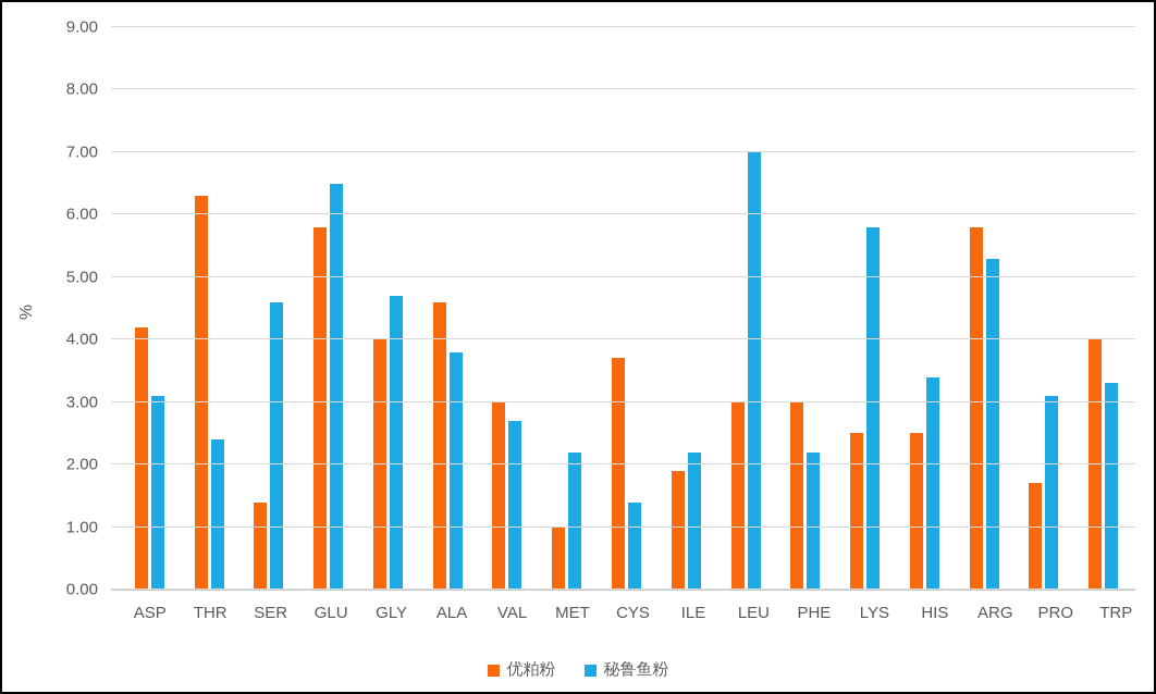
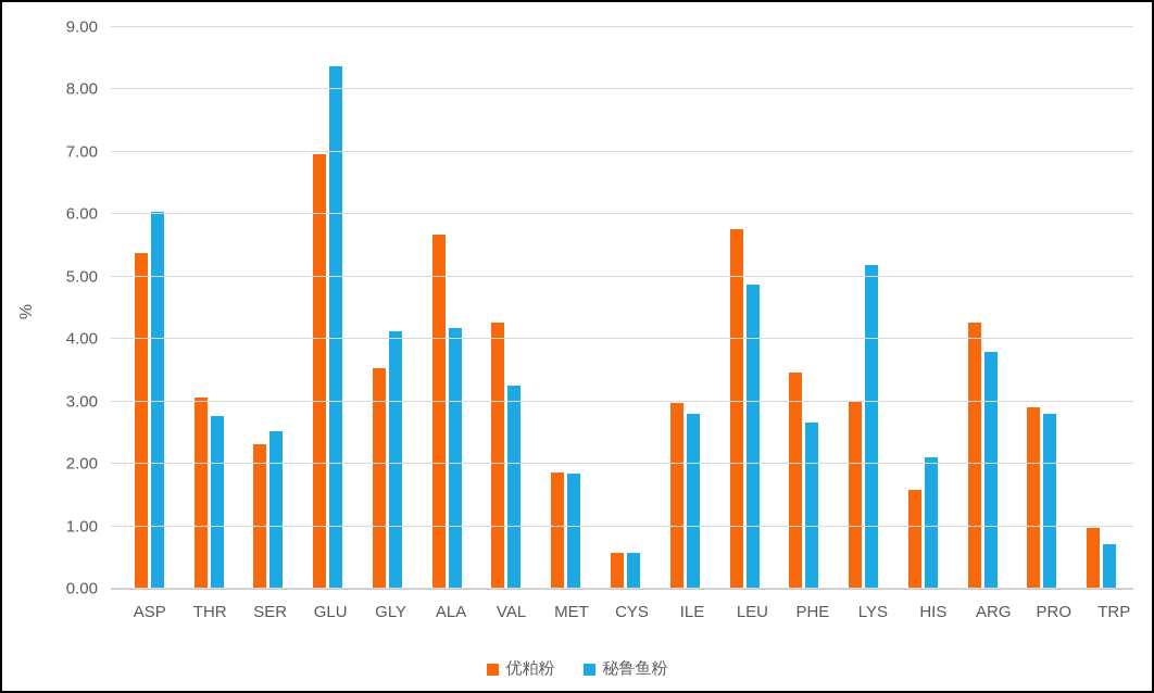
优粕粉/ASP: 4.2 -> 5.4
秘鲁鱼粉/ASP: 3.1 -> 6.0
优粕粉/THR: 6.3 -> 3.1
秘鲁鱼粉/THR: 2.4 -> 2.8
优粕粉/SER: 1.4 -> 2.3
秘鲁鱼粉/SER: 4.6 -> 2.5
优粕粉/GLU: 5.8 -> 7.0
秘鲁鱼粉/GLU: 6.5 -> 8.4
优粕粉/GLY: 4.0 -> 3.5
秘鲁鱼粉/GLY: 4.7 -> 4.1
优粕粉/ALA: 4.6 -> 5.7
秘鲁鱼粉/ALA: 3.8 -> 4.2
优粕粉/VAL: 3.0 -> 4.3
秘鲁鱼粉/VAL: 2.7 -> 3.3
优粕粉/MET: 1.0 -> 1.9
秘鲁鱼粉/MET: 2.2 -> 1.9
优粕粉/CYS: 3.7 -> 0.6
秘鲁鱼粉/CYS: 1.4 -> 0.6
优粕粉/ILE: 1.9 -> 3.0
秘鲁鱼粉/ILE: 2.2 -> 2.8
优粕粉/LEU: 3.0 -> 5.8
秘鲁鱼粉/LEU: 7.0 -> 4.9
优粕粉/PHE: 3.0 -> 3.5
秘鲁鱼粉/PHE: 2.2 -> 2.7
优粕粉/LYS: 2.5 -> 3.0
秘鲁鱼粉/LYS: 5.8 -> 5.2
优粕粉/HIS: 2.5 -> 1.6
秘鲁鱼粉/HIS: 3.4 -> 2.1
优粕粉/ARG: 5.8 -> 4.3
秘鲁鱼粉/ARG: 5.3 -> 3.8
优粕粉/PRO: 1.7 -> 2.9
秘鲁鱼粉/PRO: 3.1 -> 2.8
优粕粉/TRP: 4.0 -> 1.0
秘鲁鱼粉/TRP: 3.3 -> 0.7
